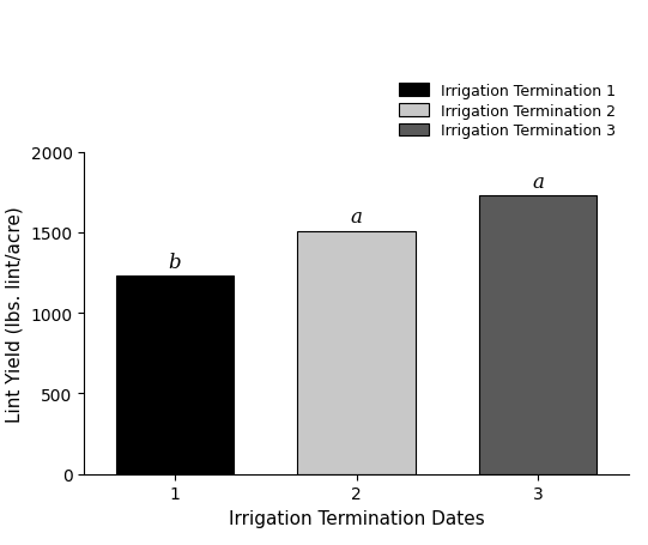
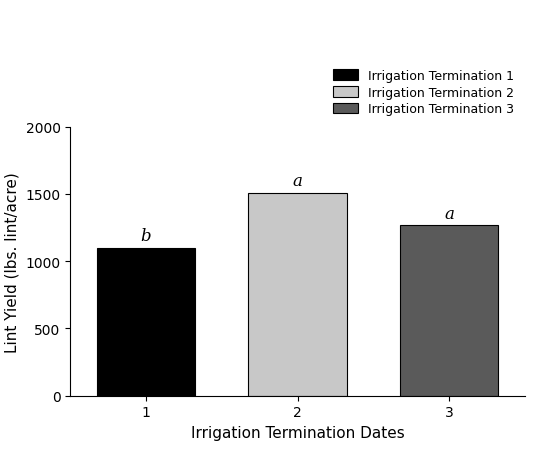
1: 1230 -> 1100
3: 1730 -> 1270
